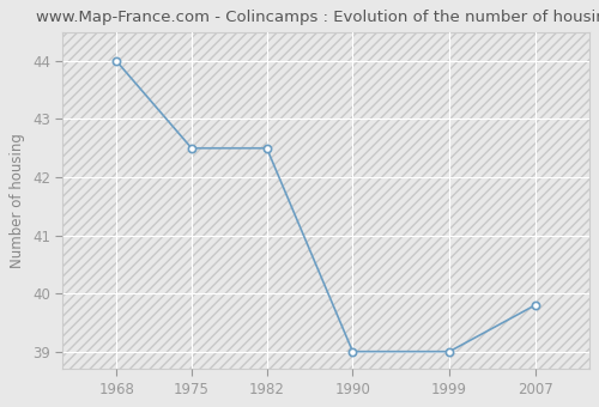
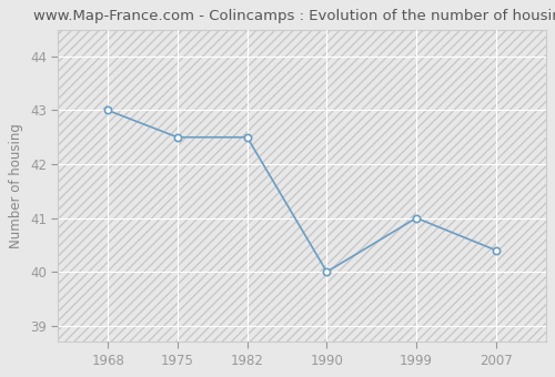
1968: 44.0 -> 43.0
1990: 39.0 -> 40.0
1999: 39.0 -> 41.0
2007: 39.8 -> 40.4
